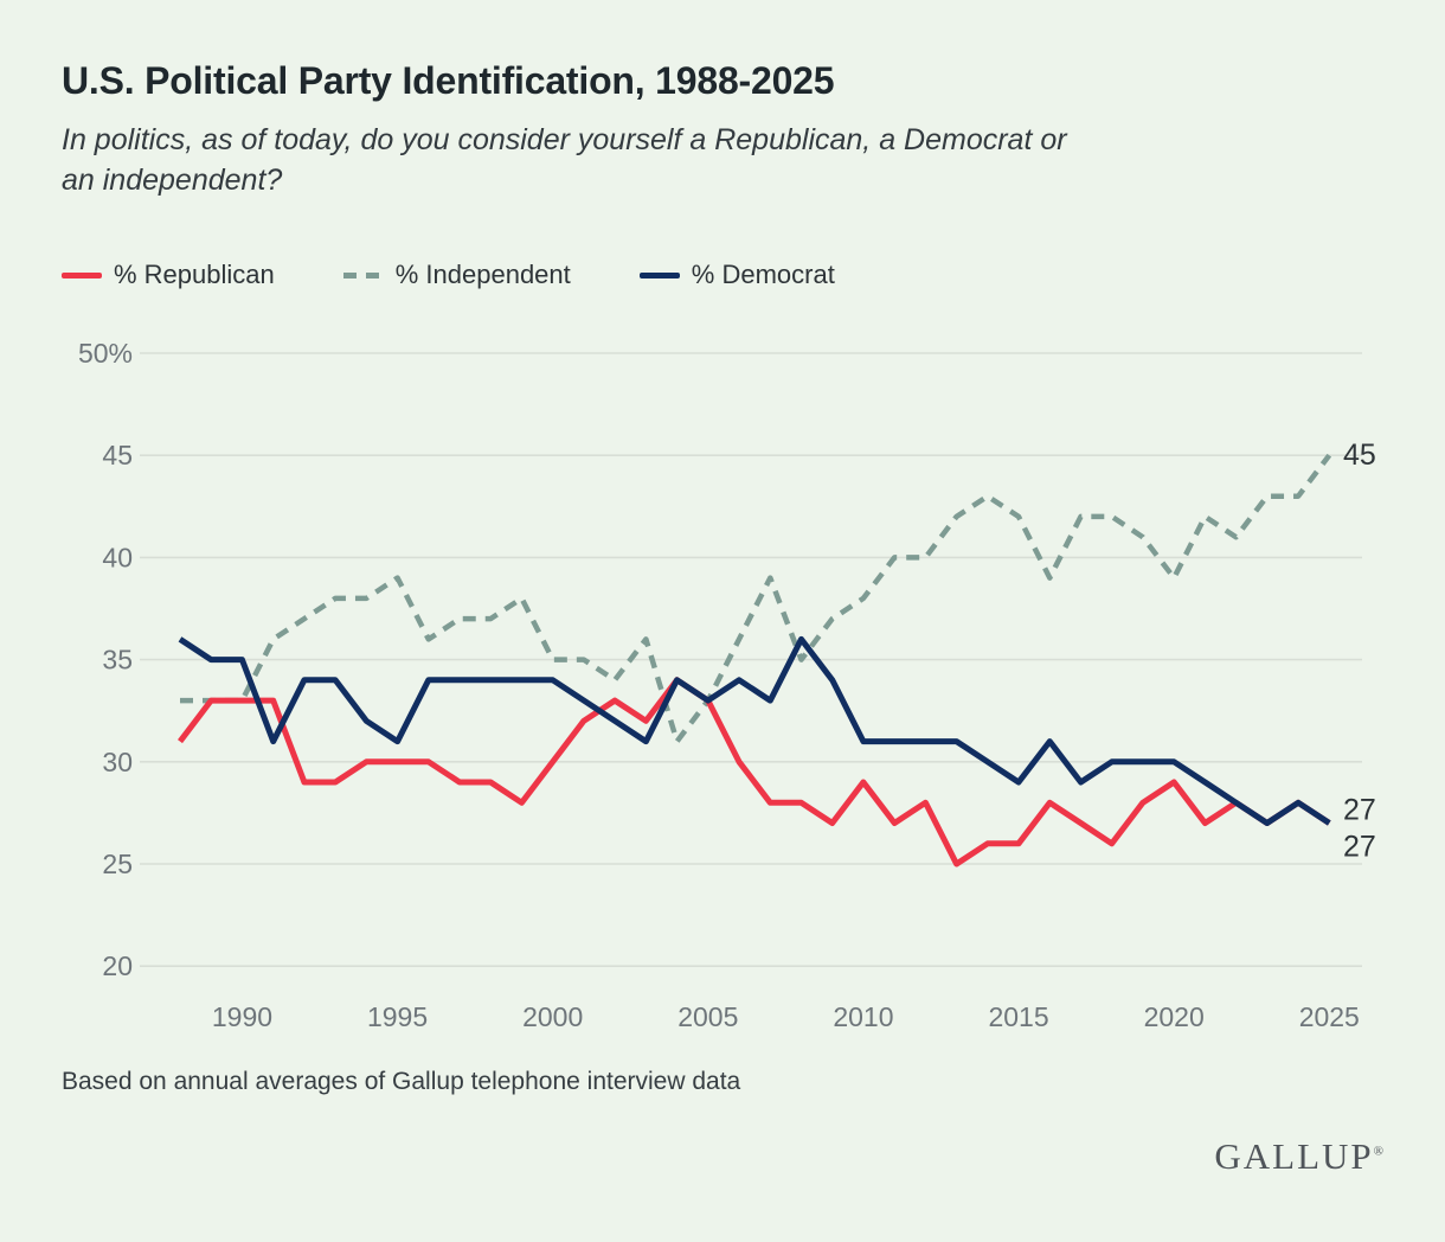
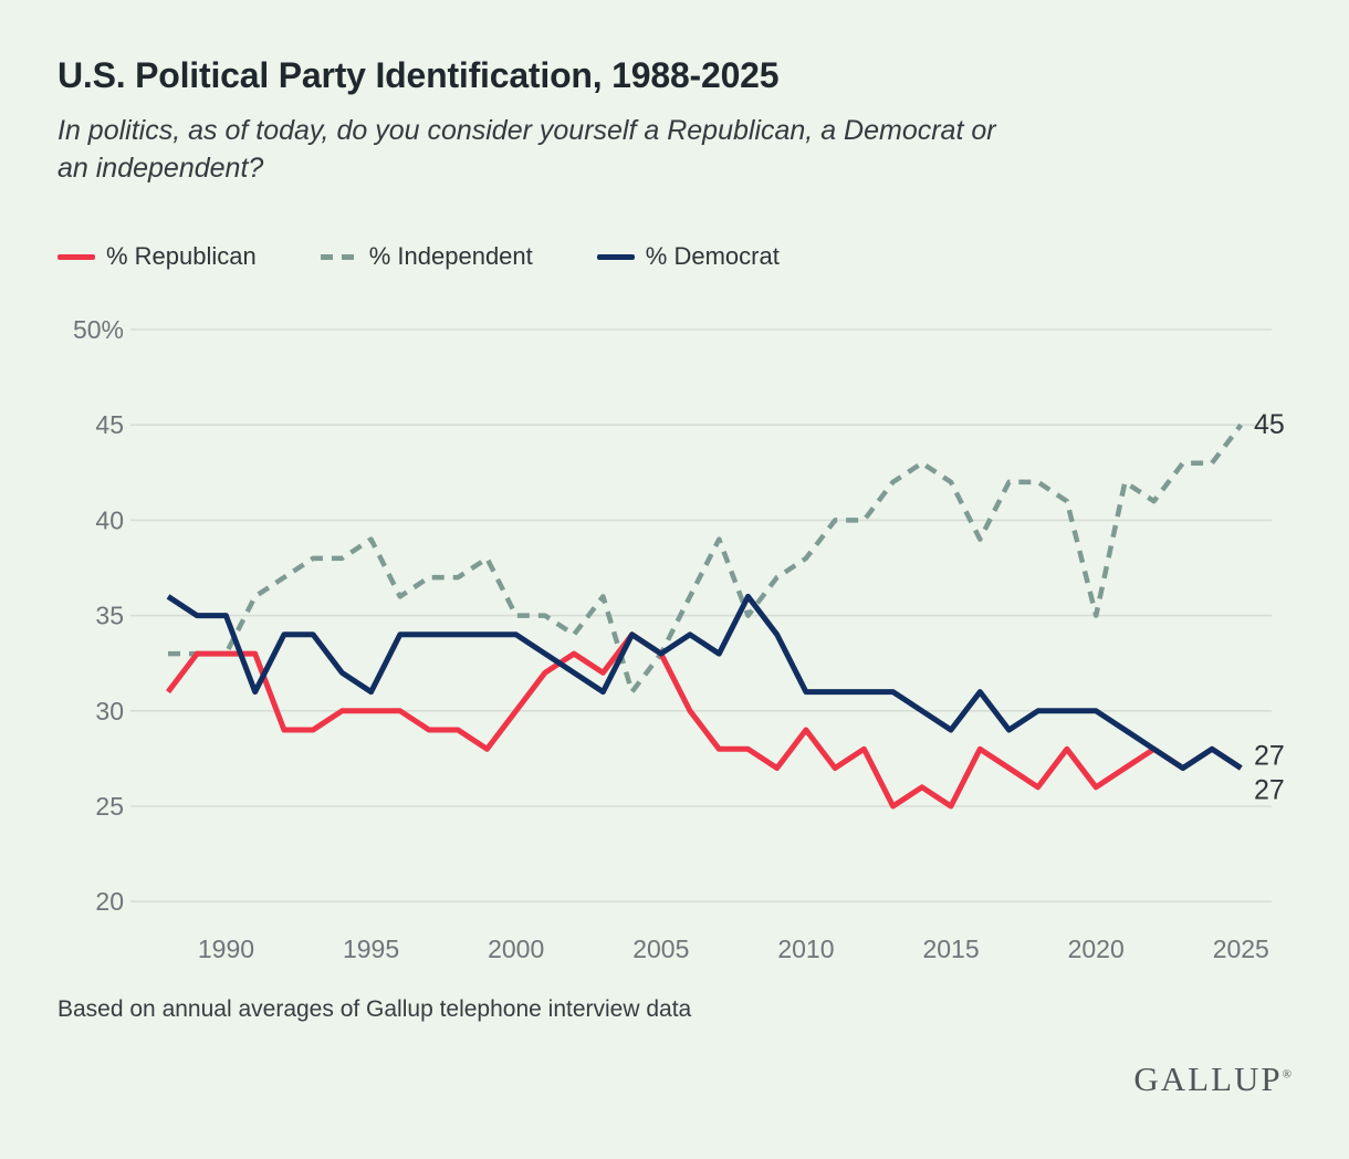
% Republican/2015: 26% -> 25%
% Republican/2020: 29% -> 26%
% Independent/2020: 39% -> 35%
